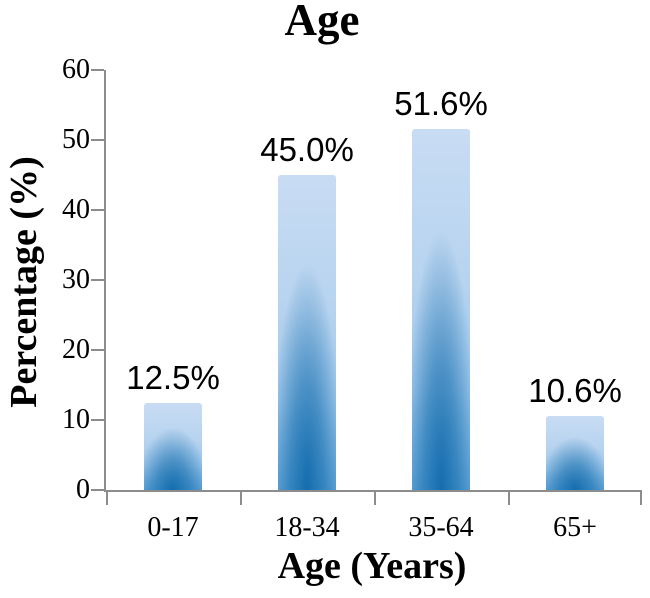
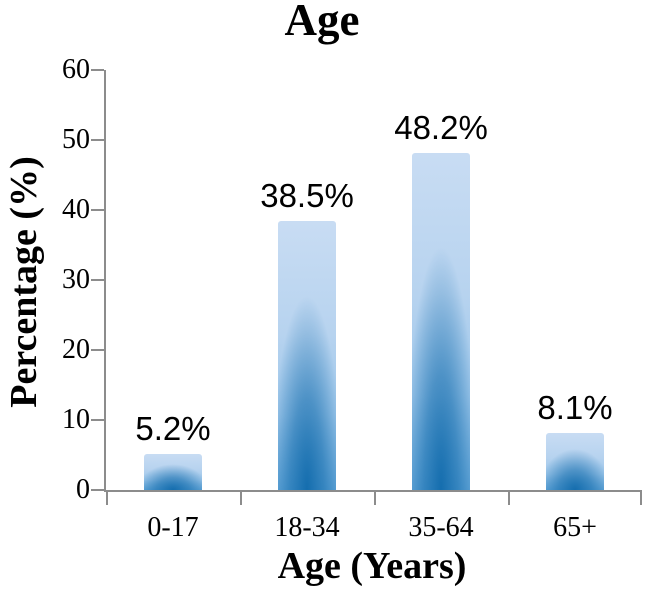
0-17: 12.5% -> 5.2%
18-34: 45.0% -> 38.5%
35-64: 51.6% -> 48.2%
65+: 10.6% -> 8.1%
